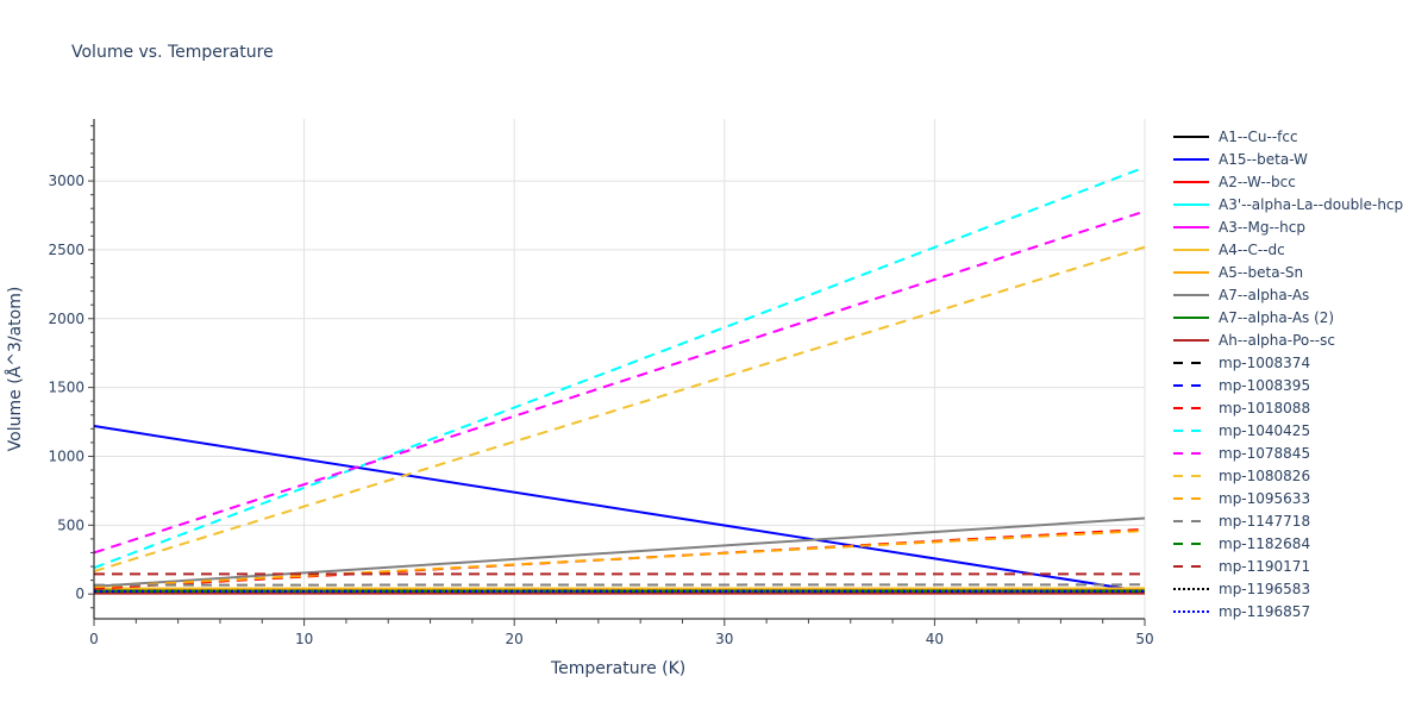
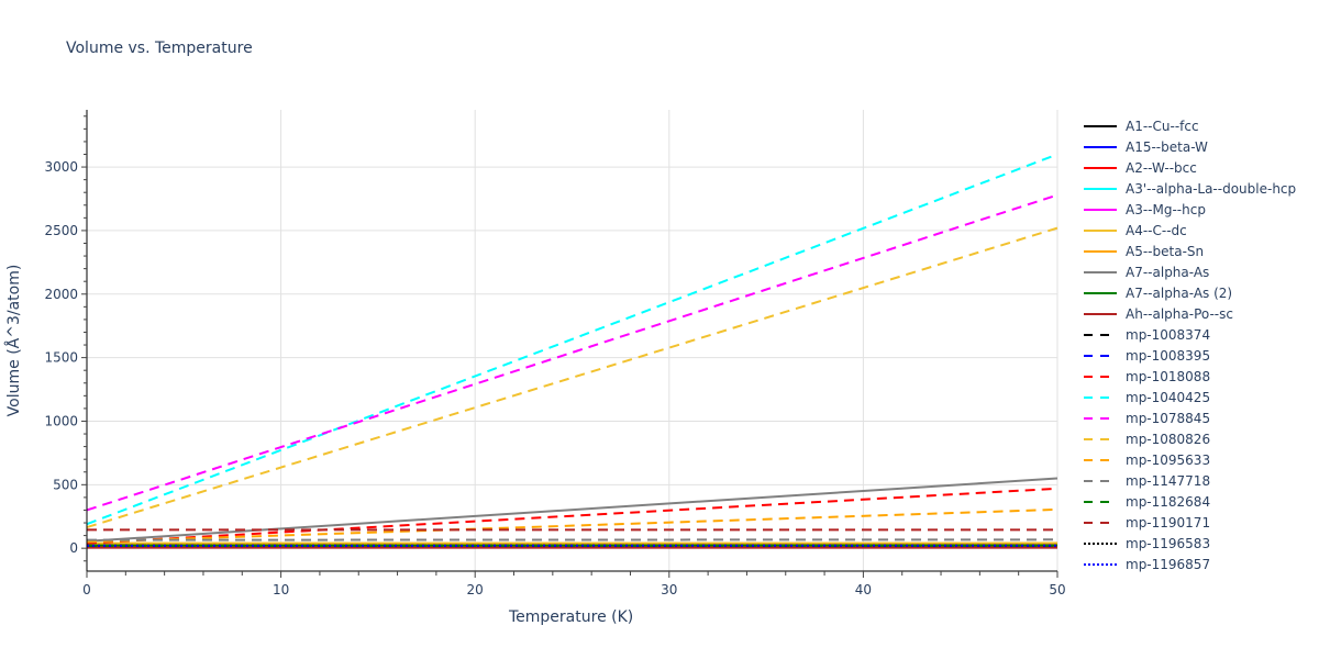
A15--beta-W/0: 1220 -> 20
mp-1095633/50: 460 -> 300
